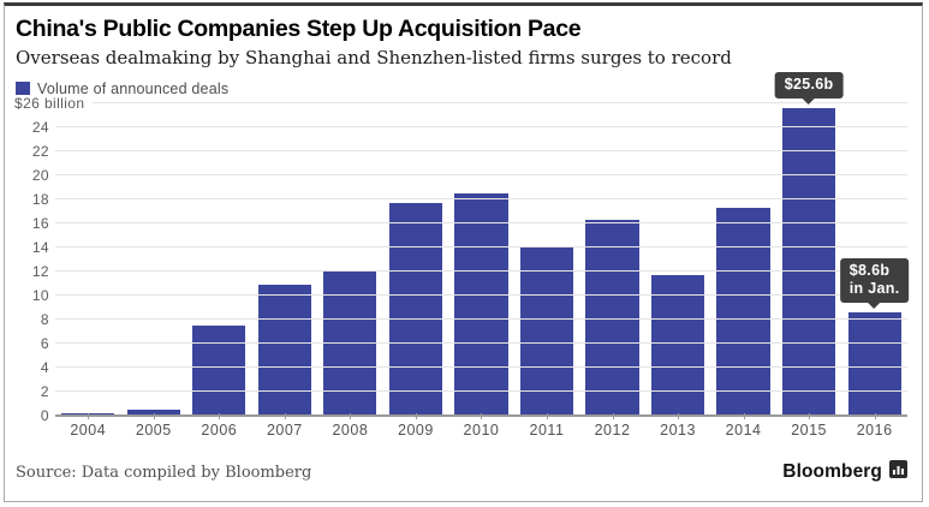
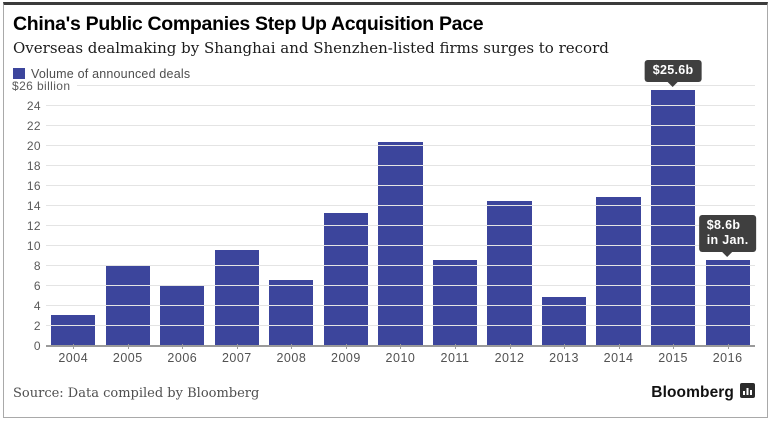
2004: 0.1 -> 3.1
2005: 0.5 -> 8.0
2006: 7.5 -> 6.0
2007: 10.9 -> 9.6
2008: 12.0 -> 6.6
2009: 17.7 -> 13.3
2010: 18.5 -> 20.4
2011: 14.0 -> 8.6
2012: 16.3 -> 14.5
2013: 11.7 -> 4.9
2014: 17.3 -> 14.9
